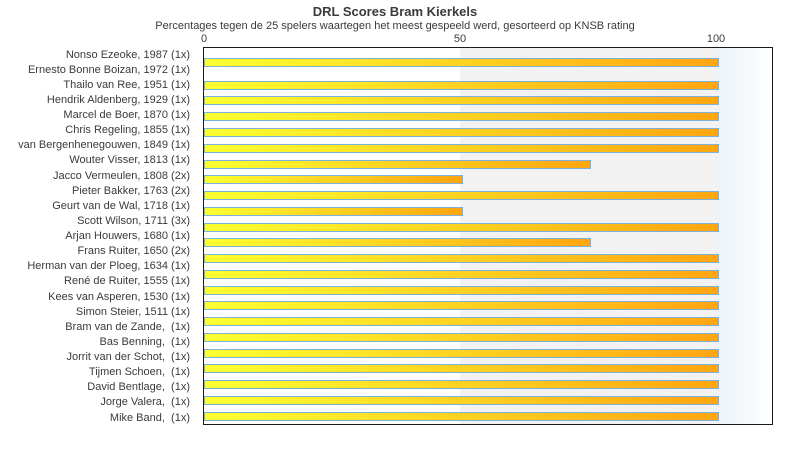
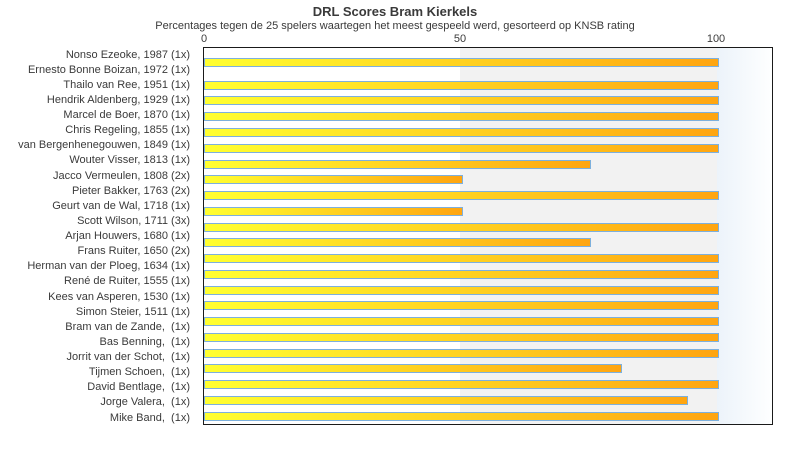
Tijmen Schoen, (1x): 100 -> 81
Jorge Valera, (1x): 100 -> 94
